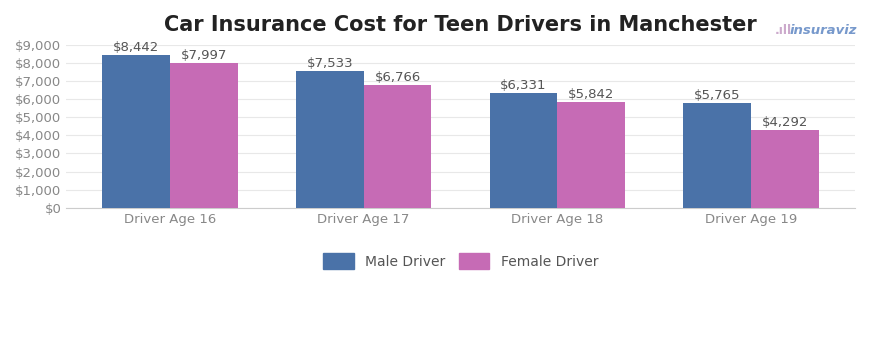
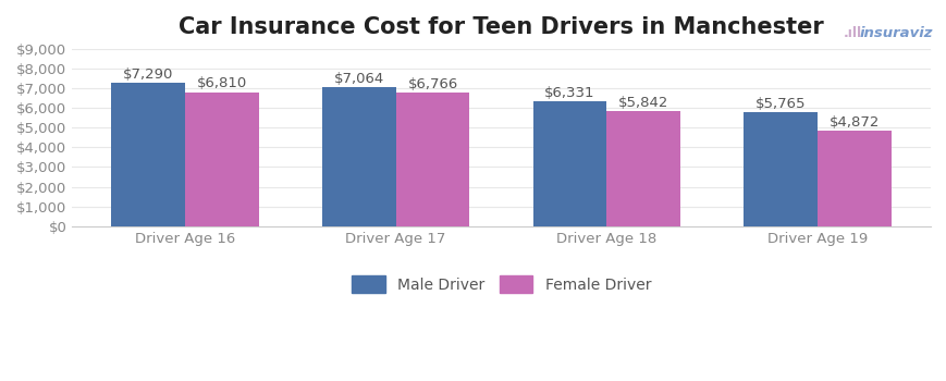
Male Driver/Driver Age 16: $8,442 -> $7,290
Female Driver/Driver Age 16: $7,997 -> $6,810
Male Driver/Driver Age 17: $7,533 -> $7,064
Female Driver/Driver Age 19: $4,292 -> $4,872
